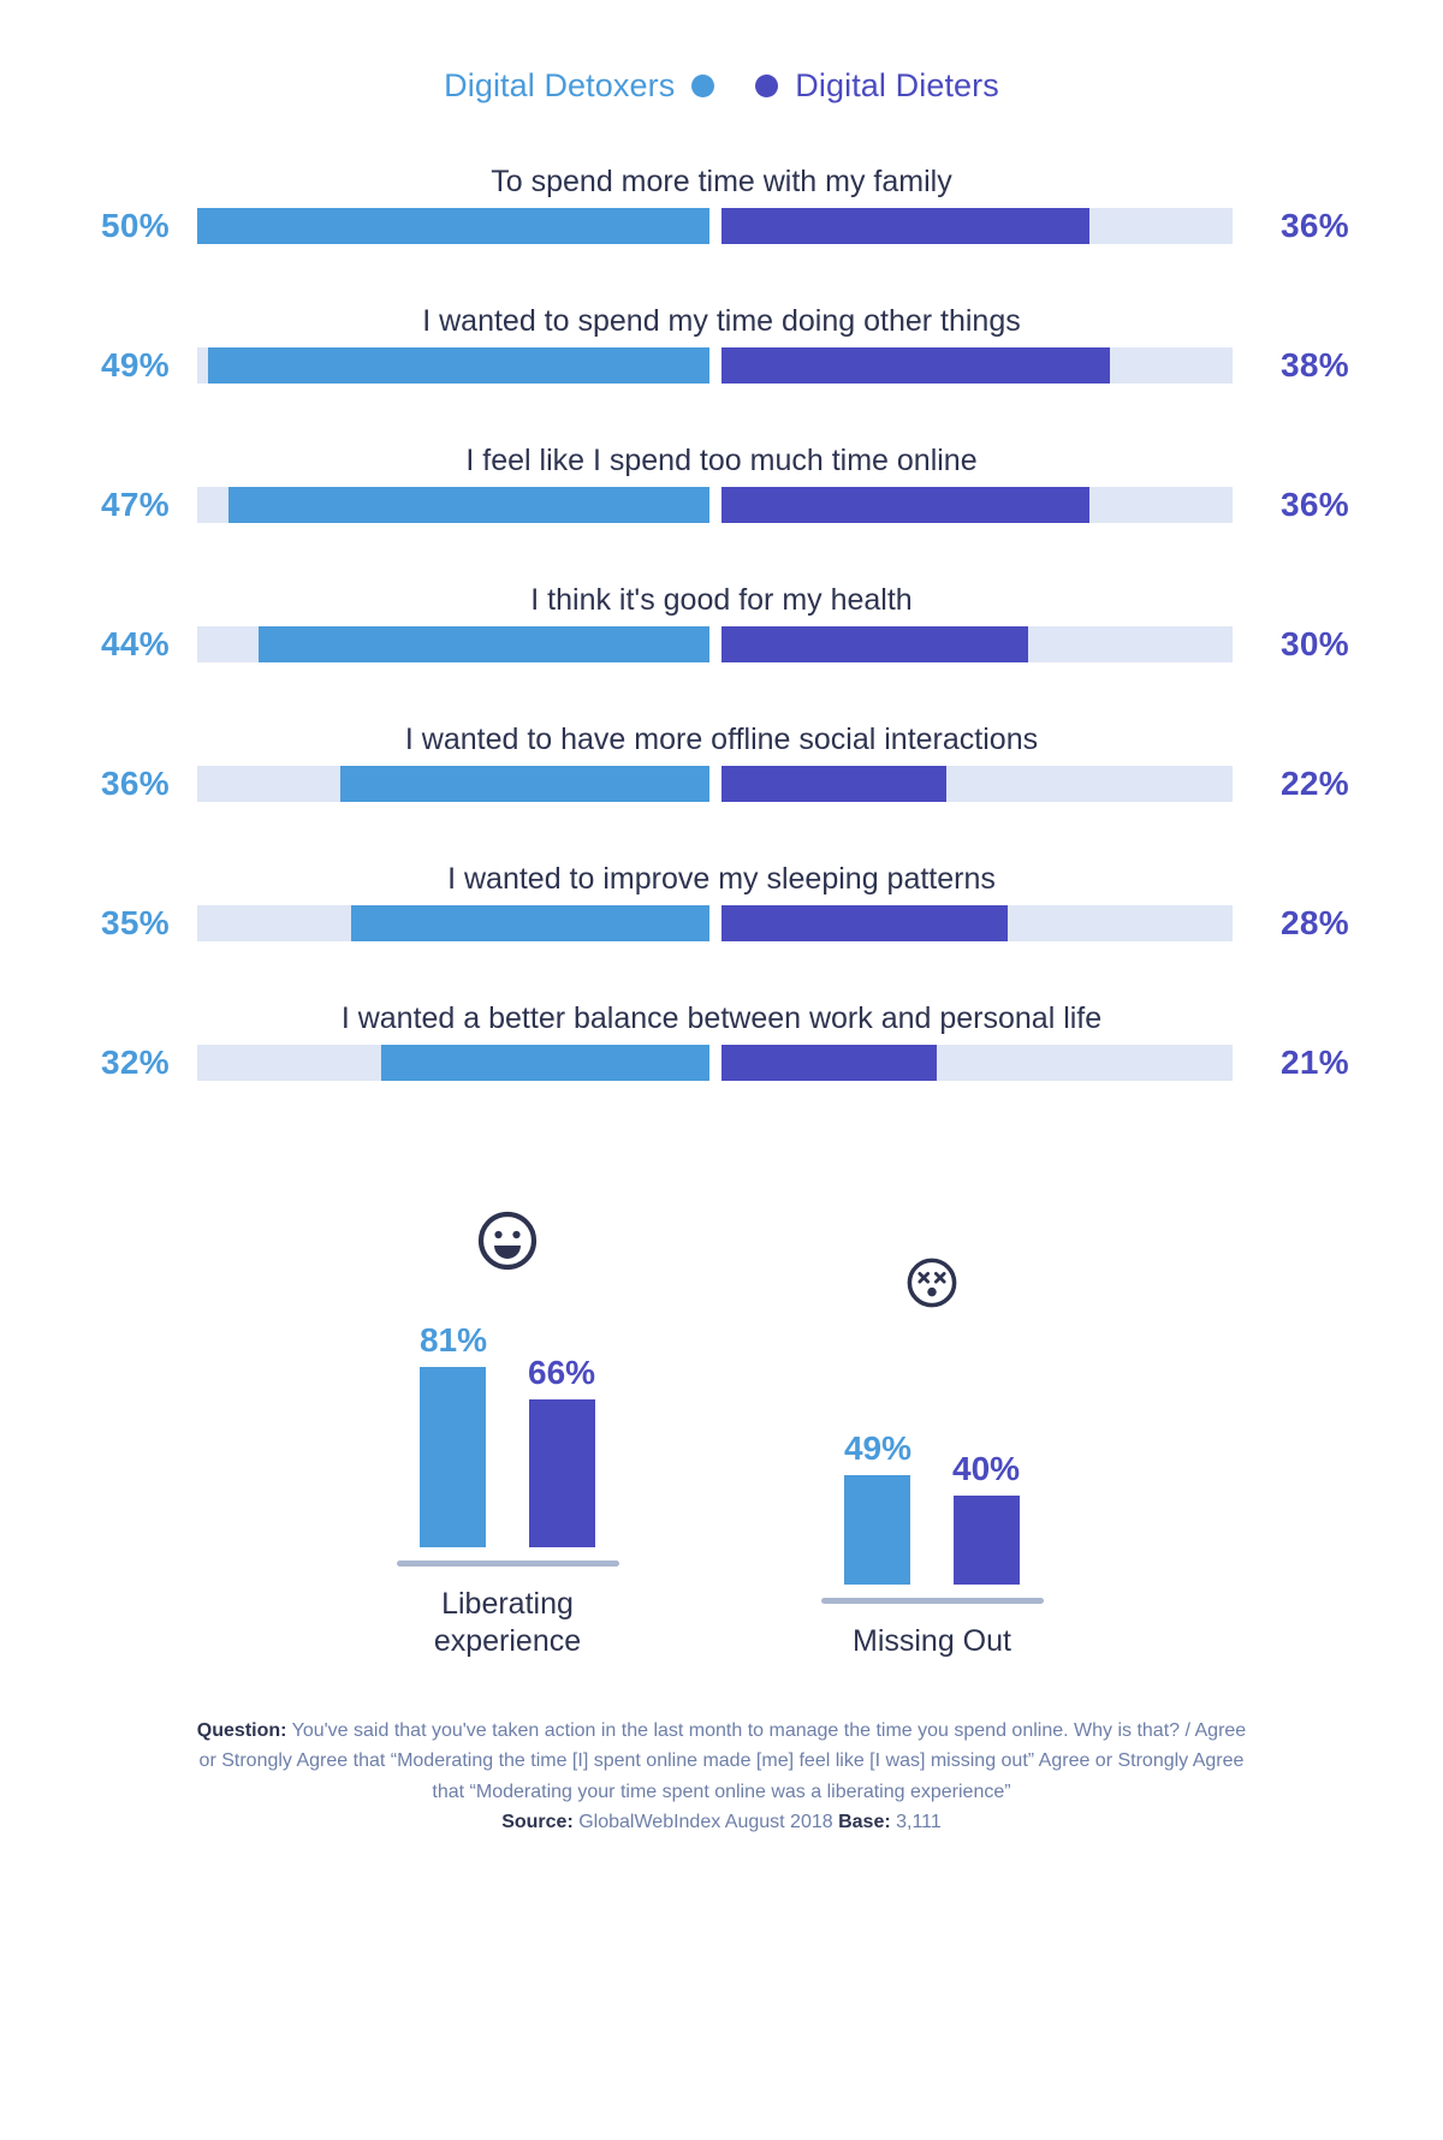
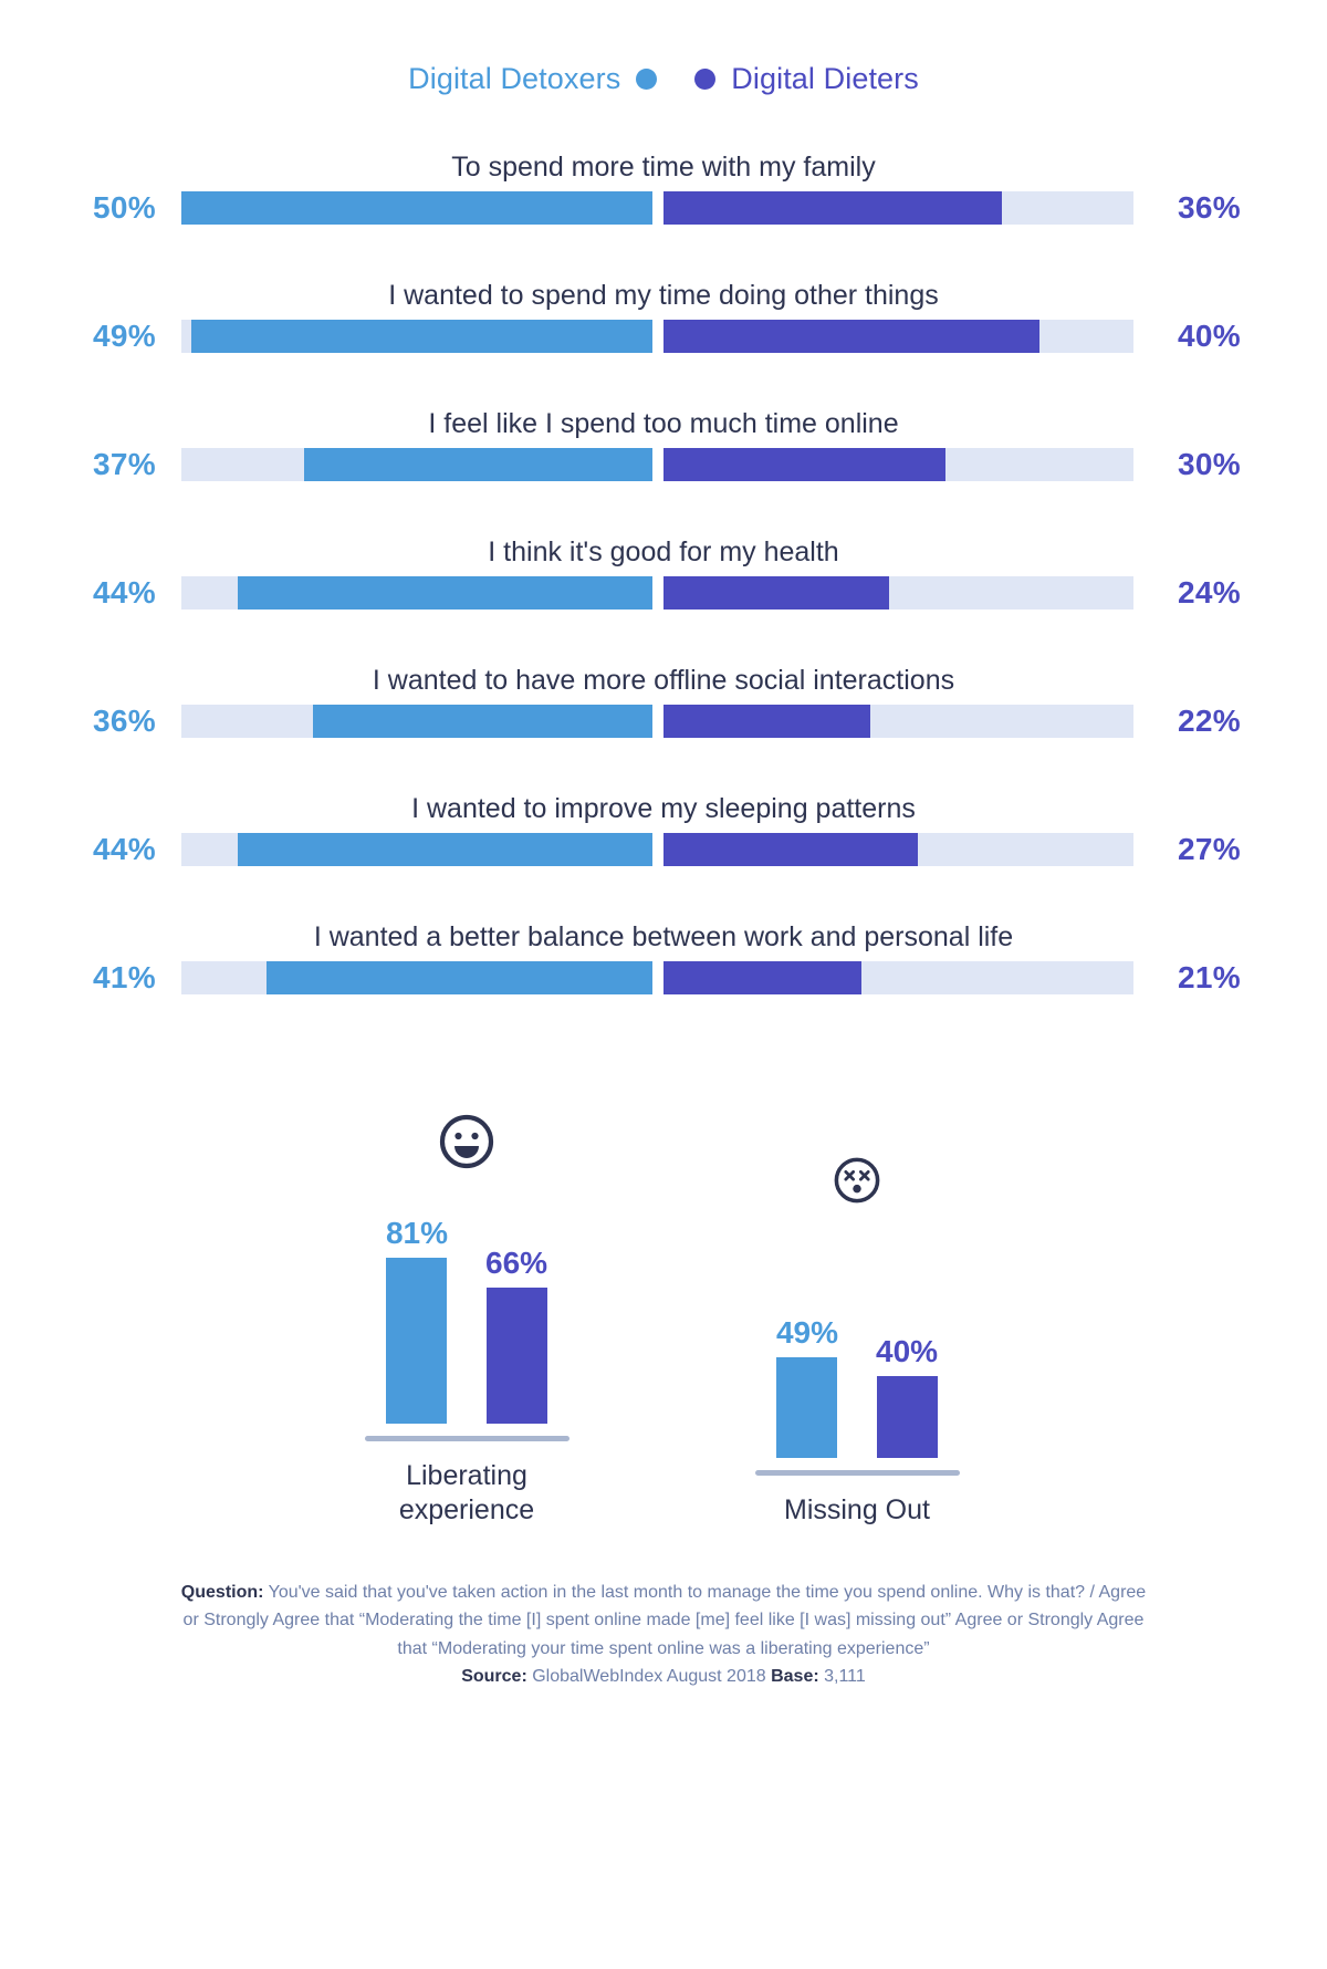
Digital Dieters/I wanted to spend my time doing other things: 38% -> 40%
Digital Detoxers/I feel like I spend too much time online: 47% -> 37%
Digital Dieters/I feel like I spend too much time online: 36% -> 30%
Digital Dieters/I think it's good for my health: 30% -> 24%
Digital Detoxers/I wanted to improve my sleeping patterns: 35% -> 44%
Digital Dieters/I wanted to improve my sleeping patterns: 28% -> 27%
Digital Detoxers/I wanted a better balance between work and personal life: 32% -> 41%
